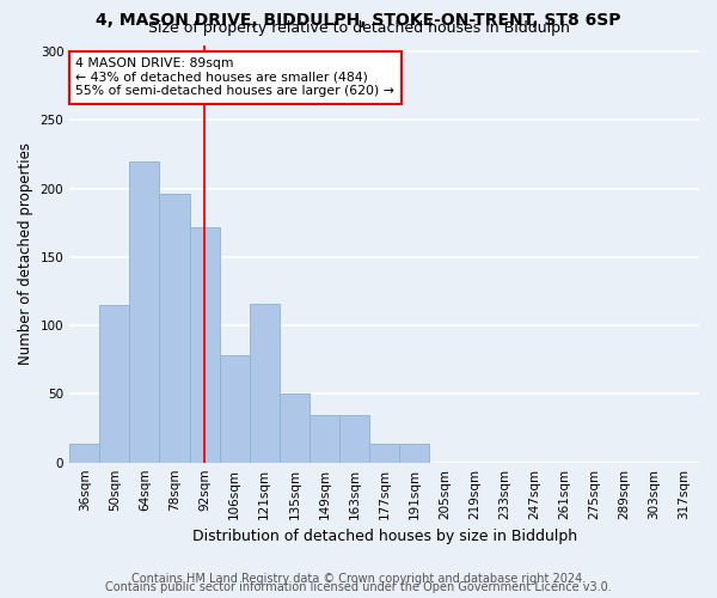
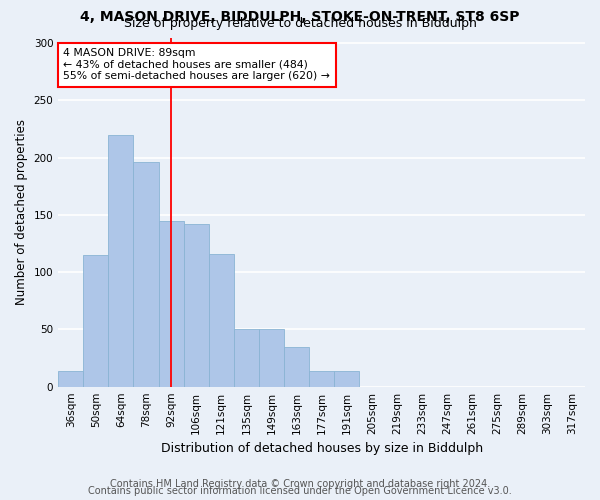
92sqm: 172 -> 145
106sqm: 78 -> 142
149sqm: 35 -> 50
